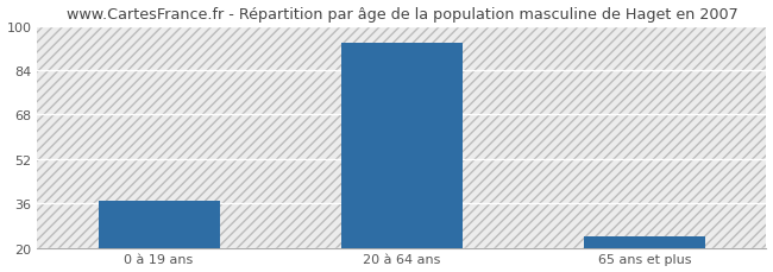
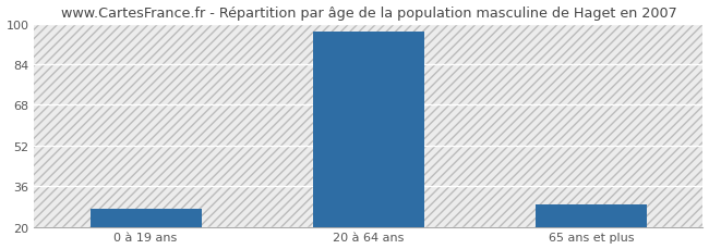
0 à 19 ans: 37 -> 27
20 à 64 ans: 94 -> 97
65 ans et plus: 24 -> 29
